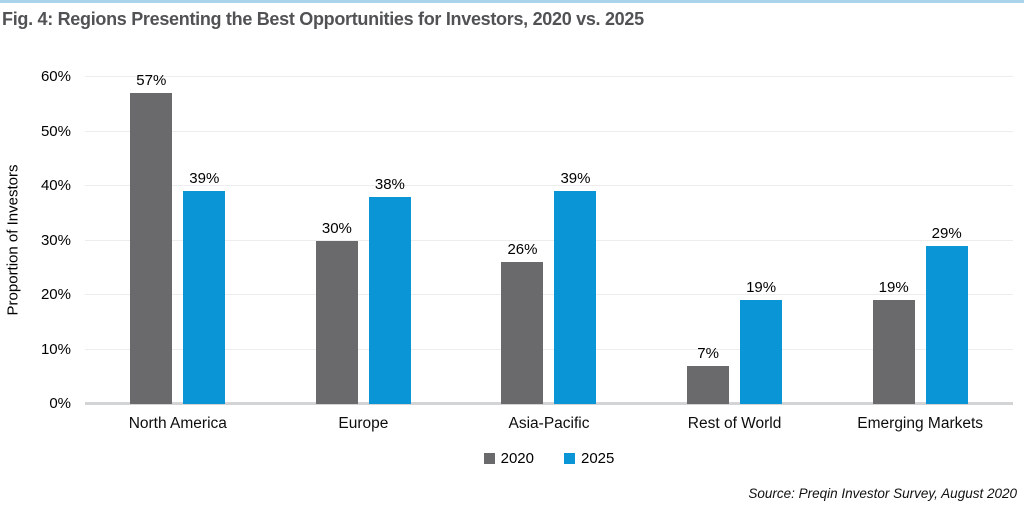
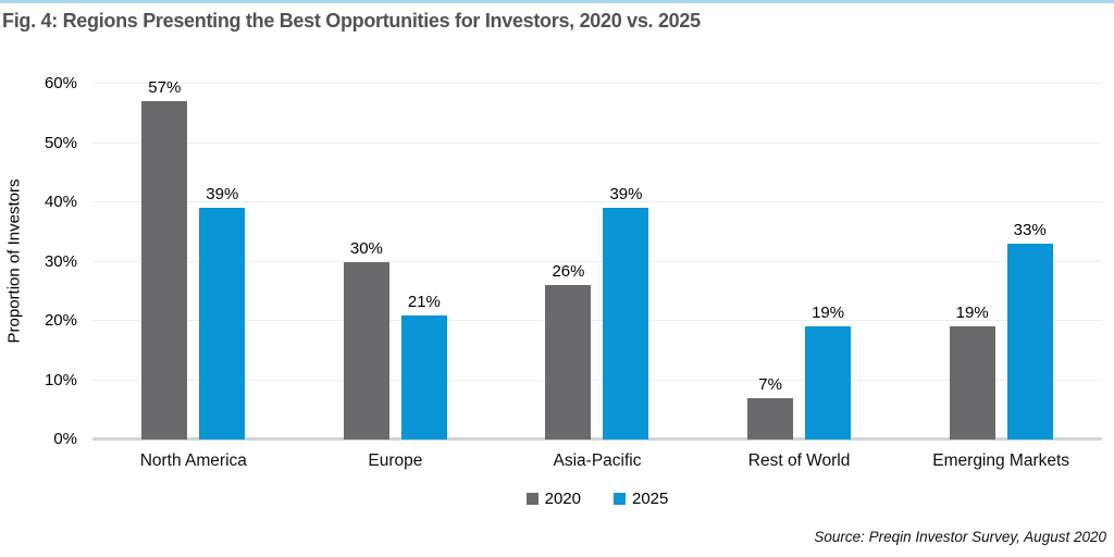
2025/Europe: 38% -> 21%
2025/Emerging Markets: 29% -> 33%
